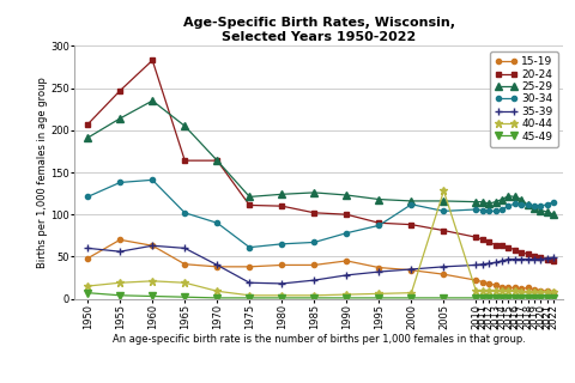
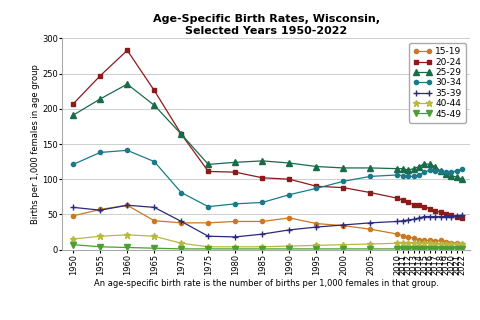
15-19/1955: 70 -> 57
20-24/1965: 164 -> 226
30-34/1965: 102 -> 125
30-34/1970: 90 -> 81
30-34/2000: 112 -> 97
40-44/2005: 128 -> 8
